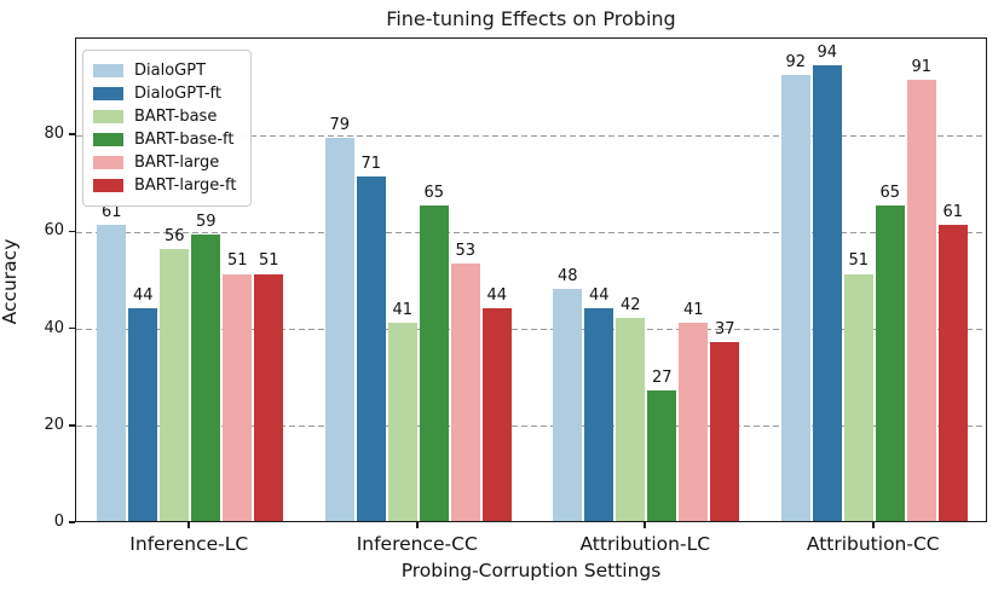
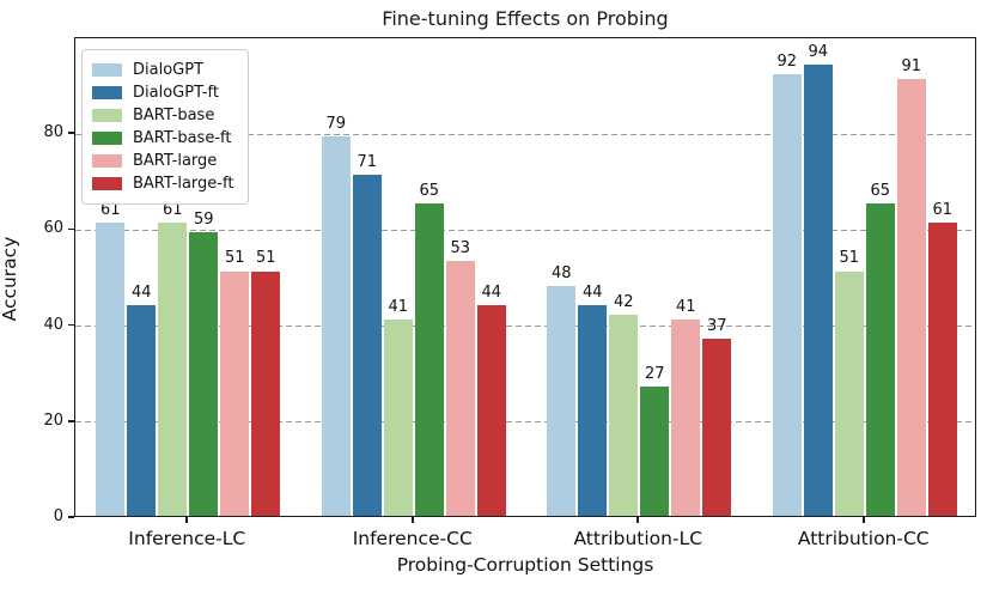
BART-base/Inference-LC: 56 -> 61
